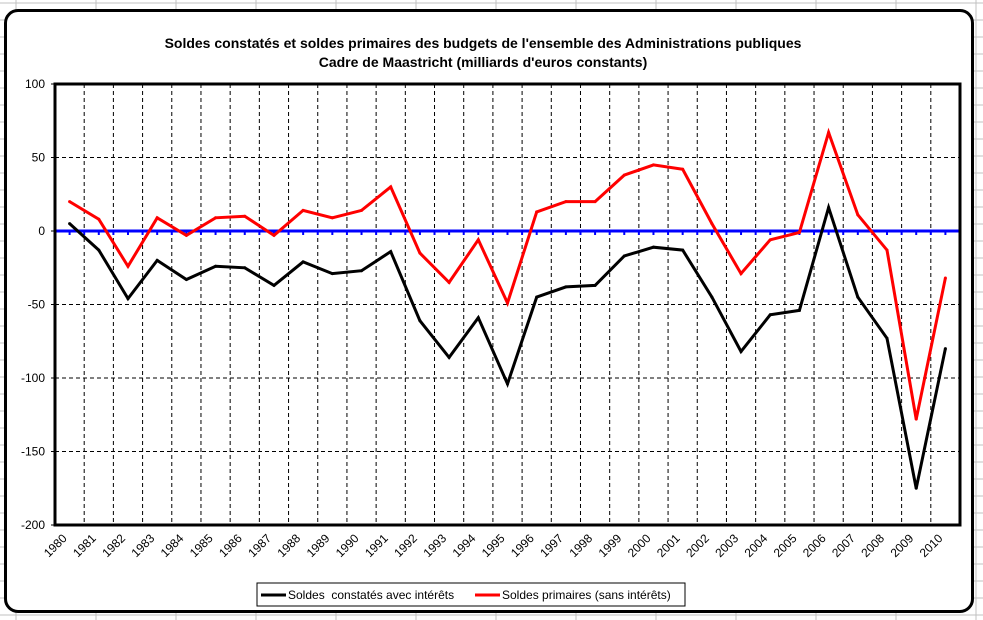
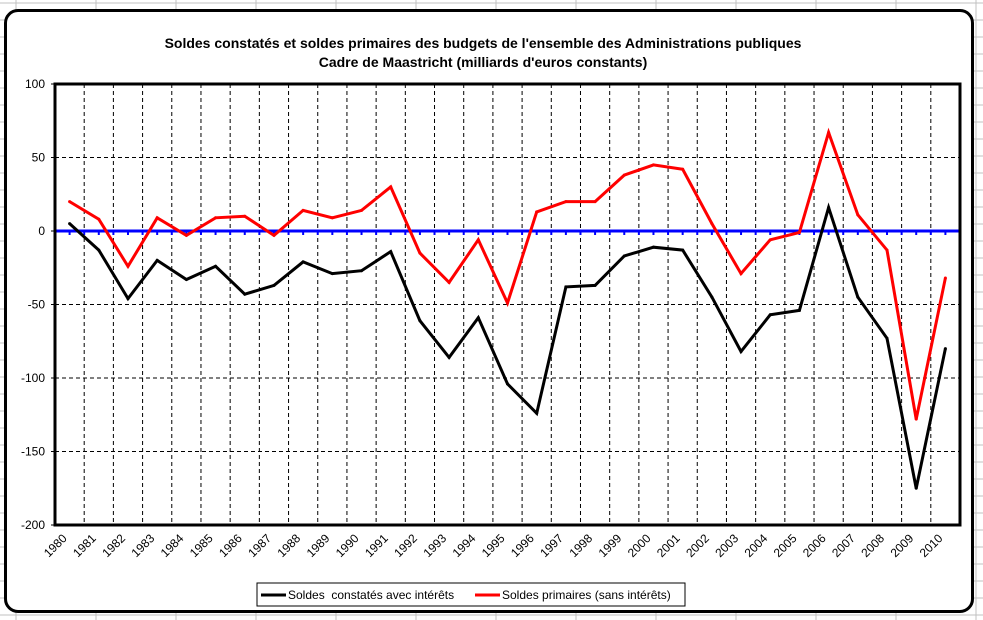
Soldes constatés avec intérêts/1986: -25 -> -43
Soldes constatés avec intérêts/1996: -45 -> -124
